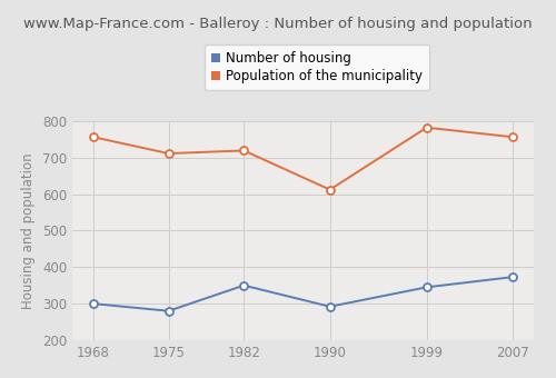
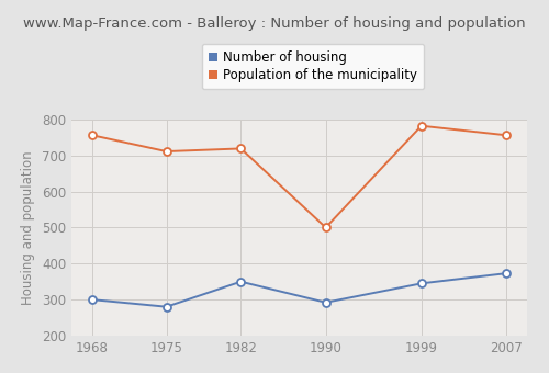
Population of the municipality/1990: 612 -> 500
